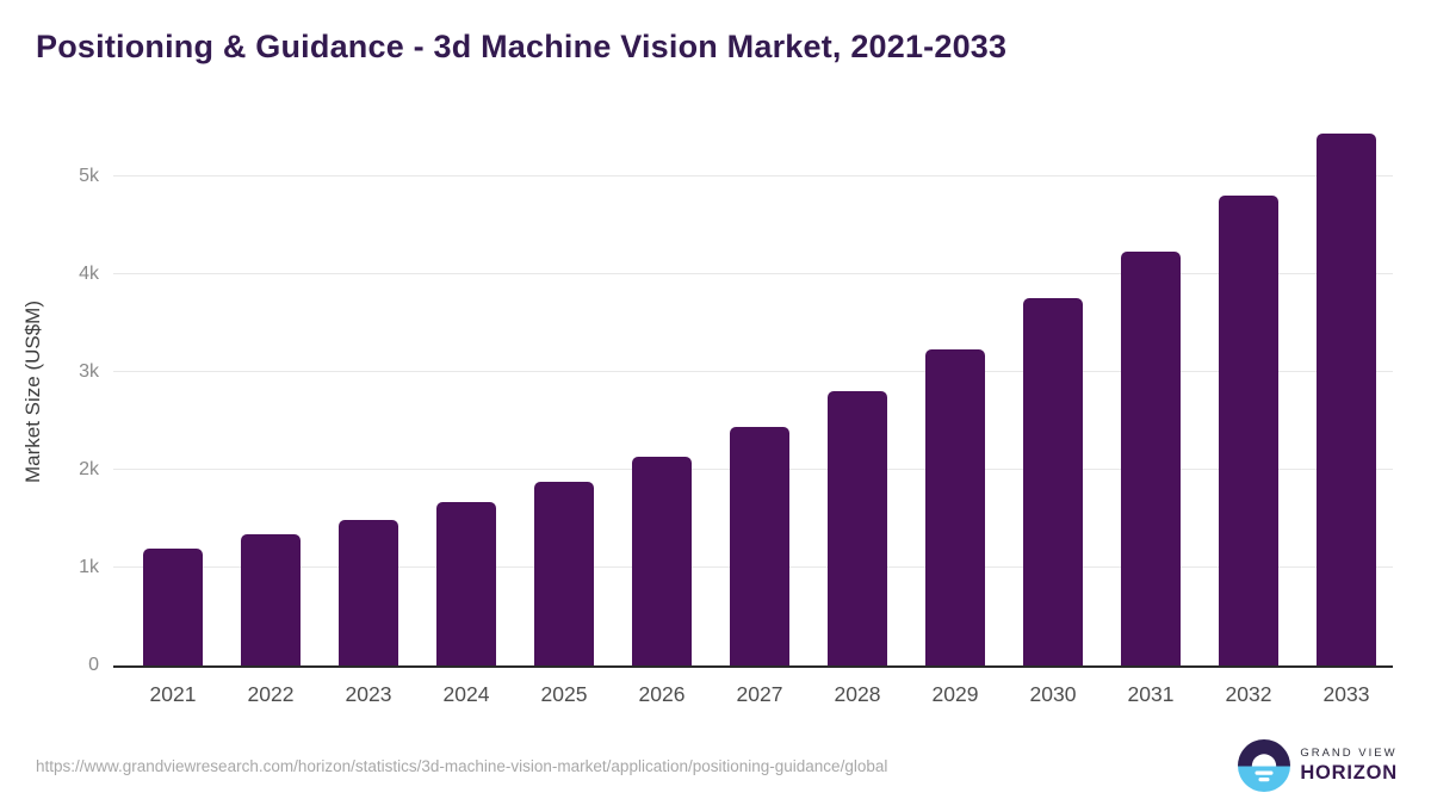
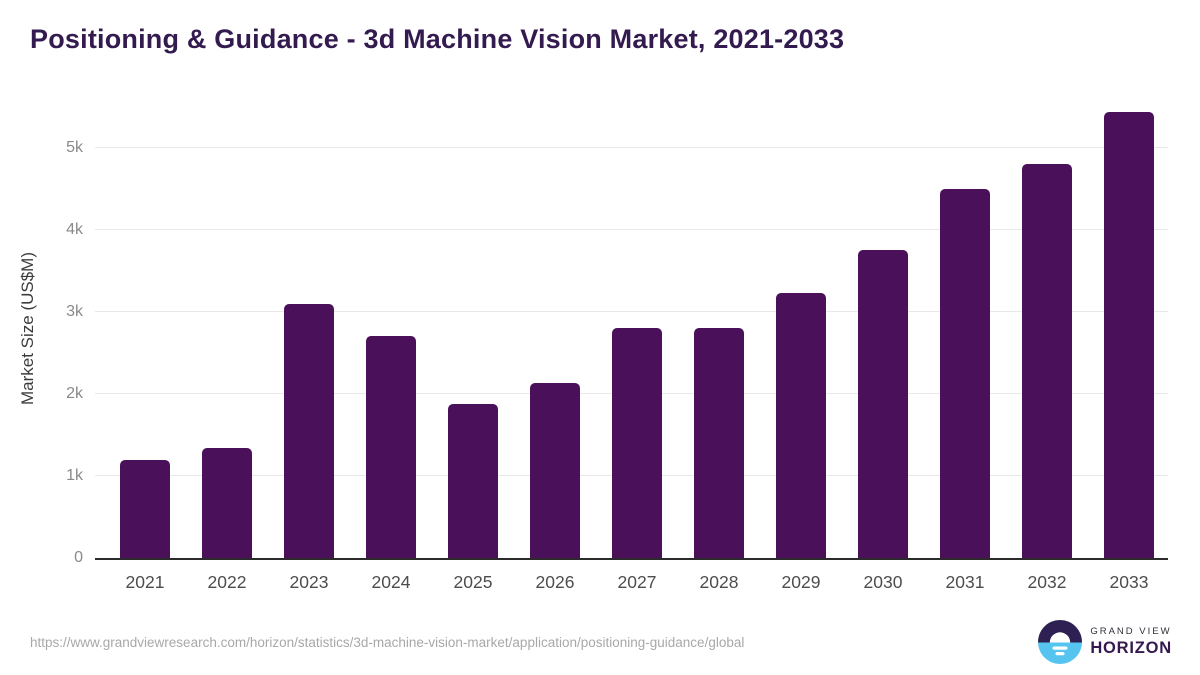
2023: 1.5k -> 3.1k
2024: 1.7k -> 2.7k
2027: 2.4k -> 2.8k
2031: 4.2k -> 4.5k
